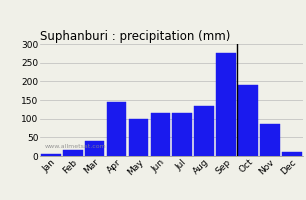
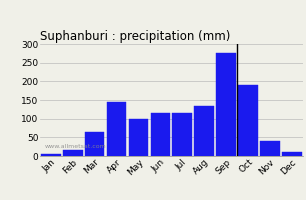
Mar: 40 -> 65
Nov: 85 -> 40
